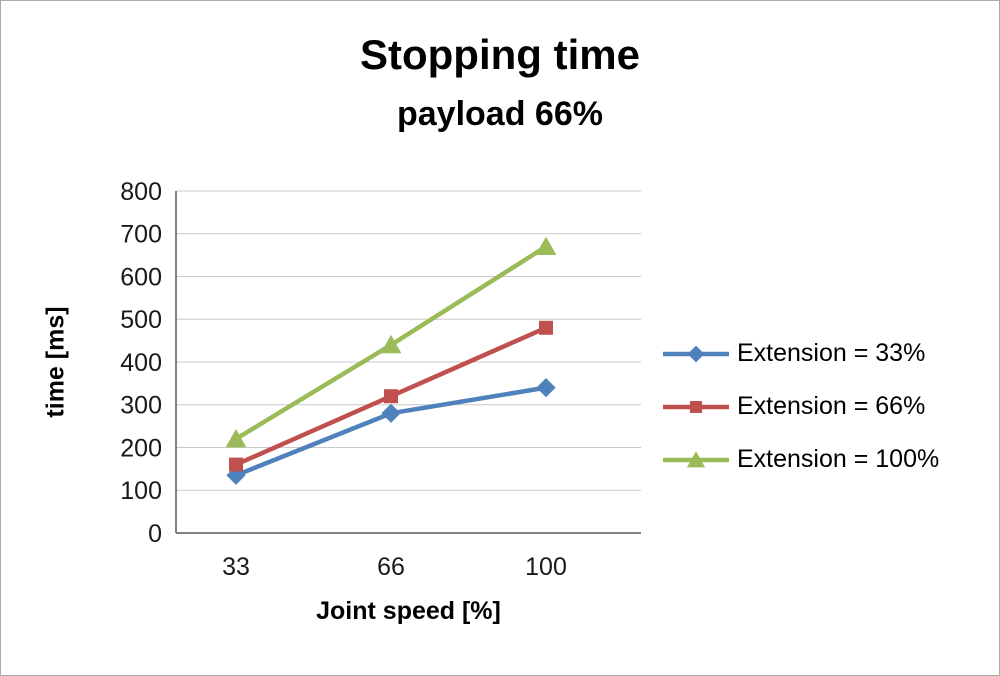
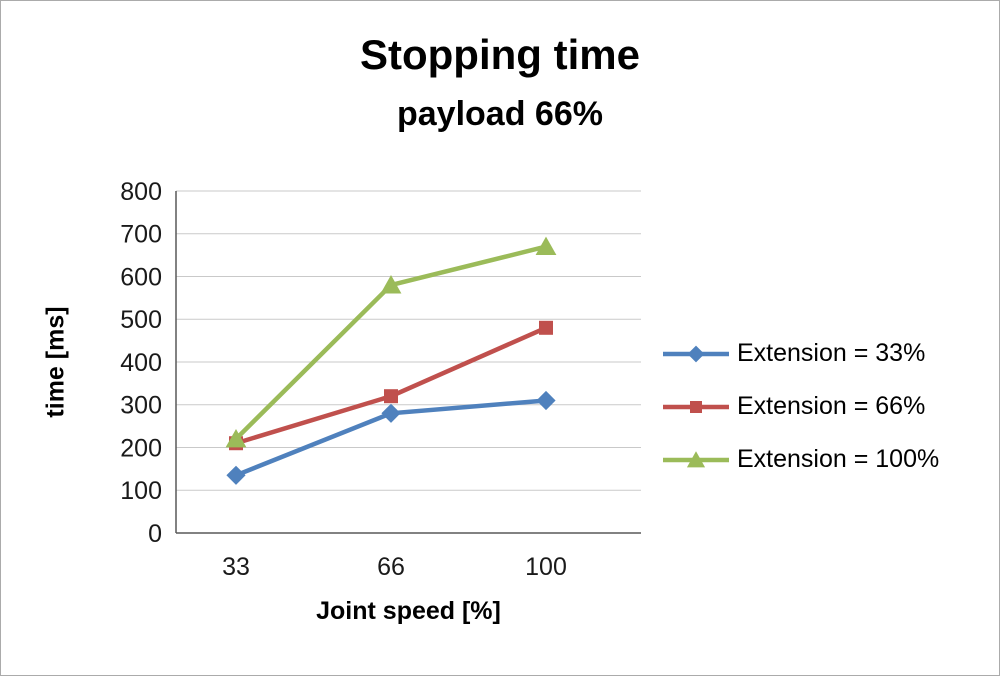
Extension = 66%/33: 160 -> 210
Extension = 100%/66: 440 -> 580
Extension = 33%/100: 340 -> 310
